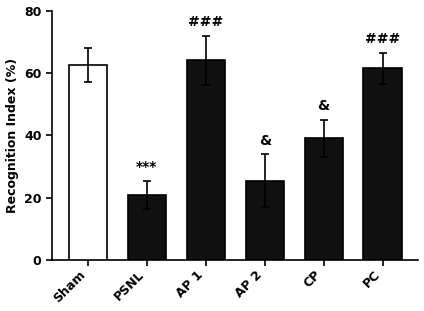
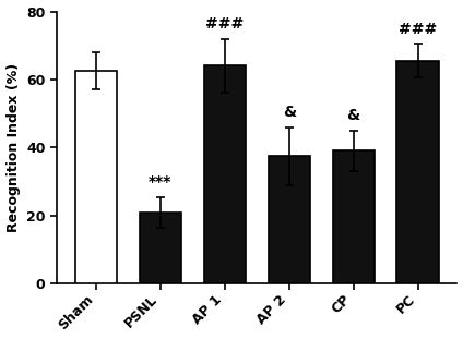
AP 2: 25.5 -> 37.5
PC: 61.5 -> 65.5
